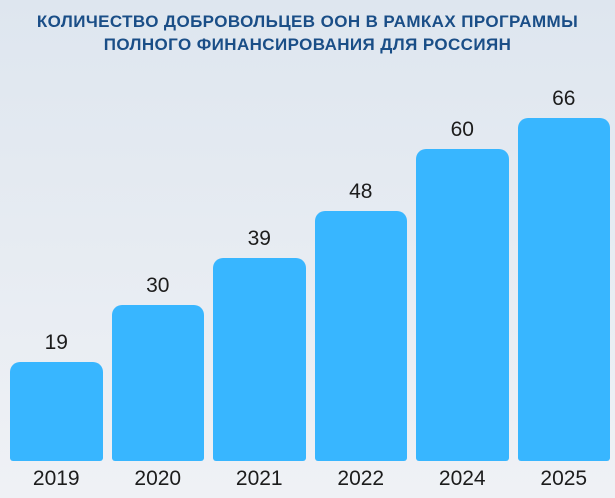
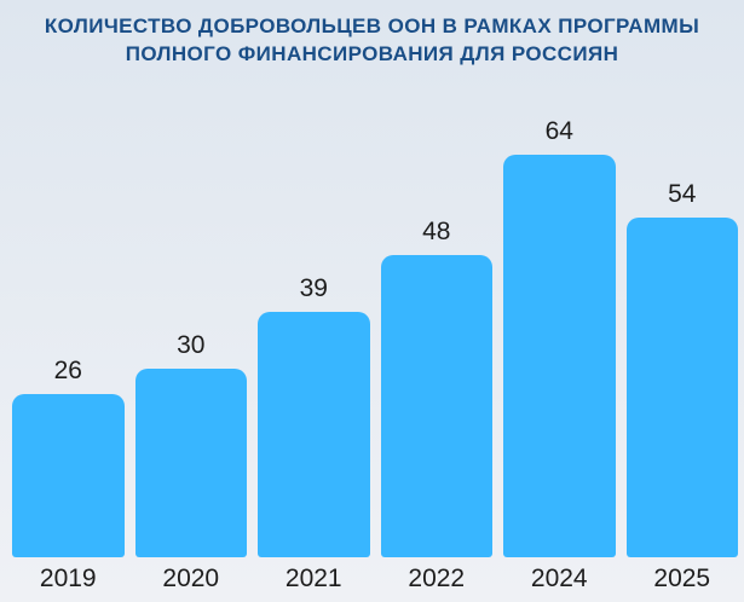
2019: 19 -> 26
2024: 60 -> 64
2025: 66 -> 54
